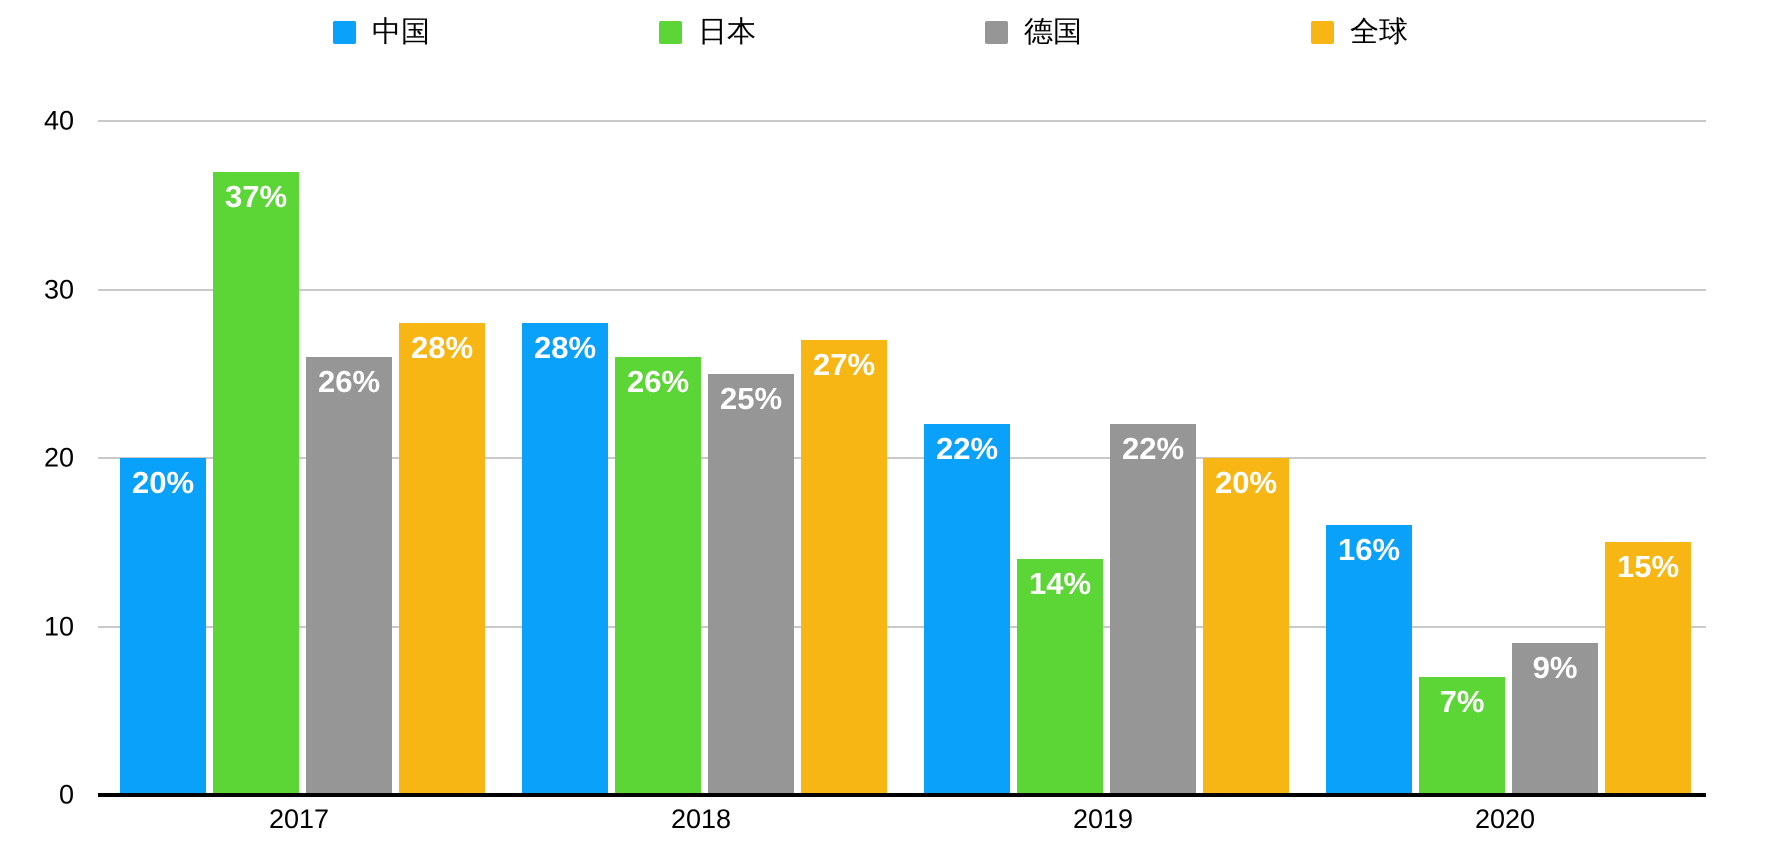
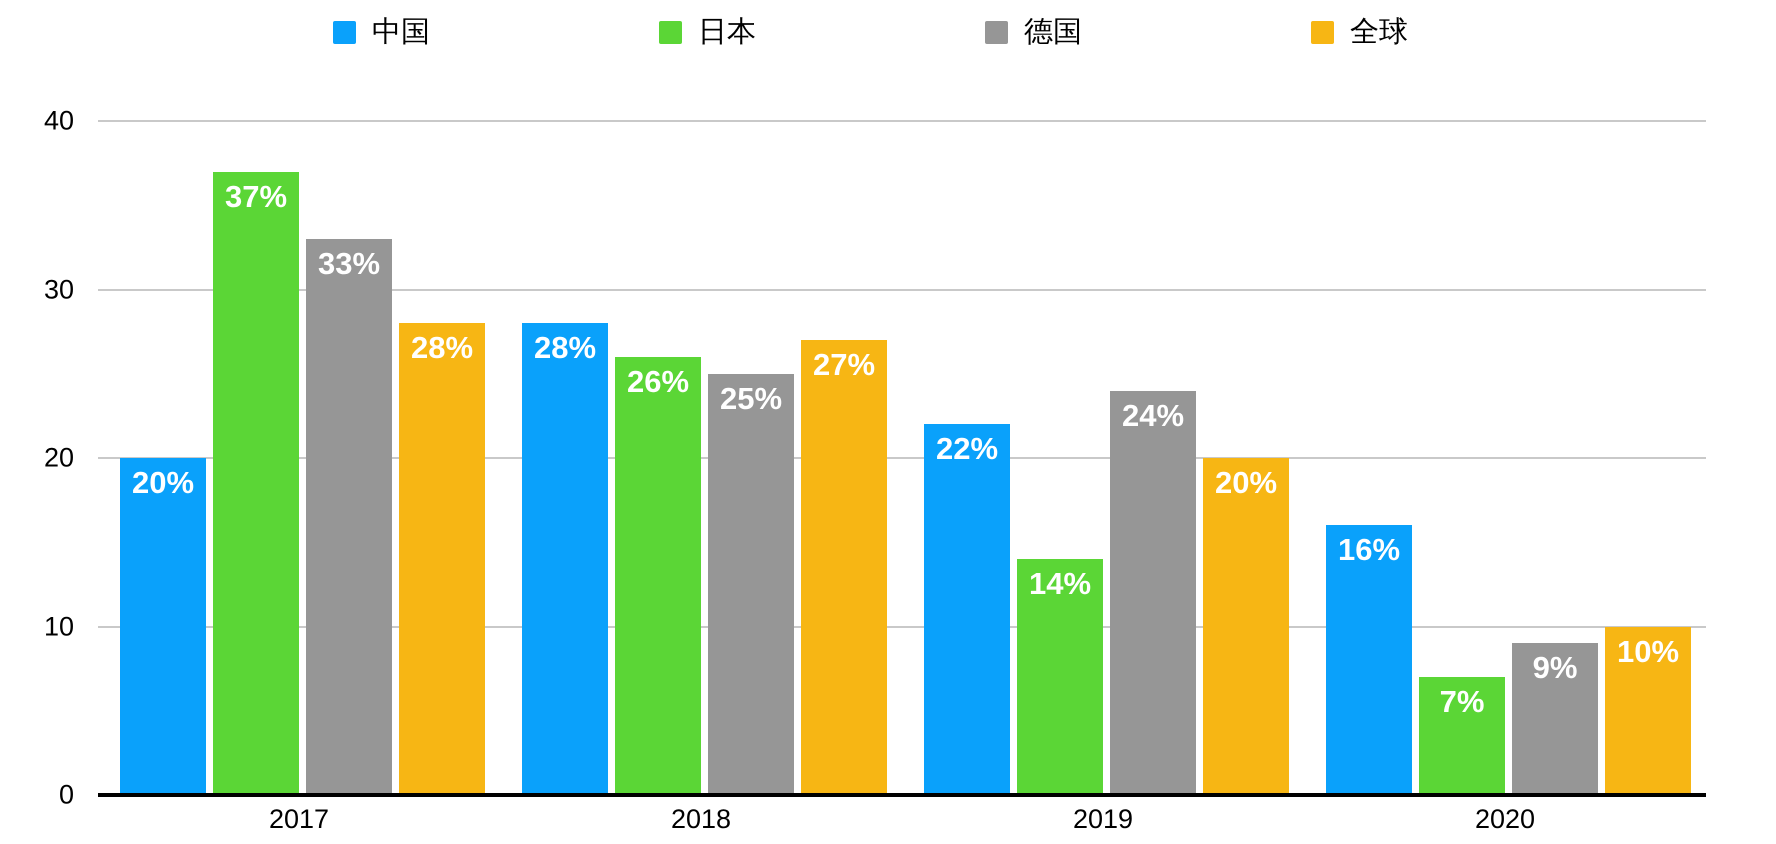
德国/2017: 26% -> 33%
德国/2019: 22% -> 24%
全球/2020: 15% -> 10%
